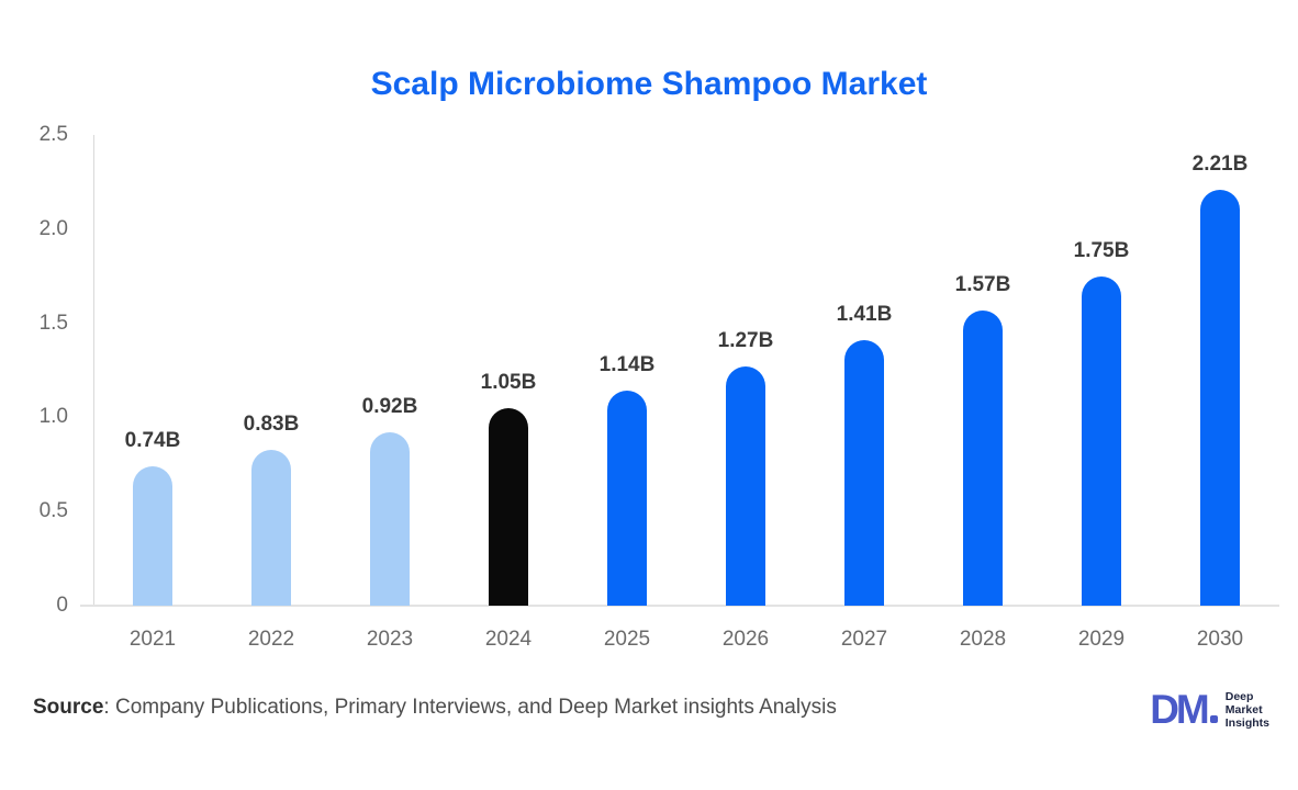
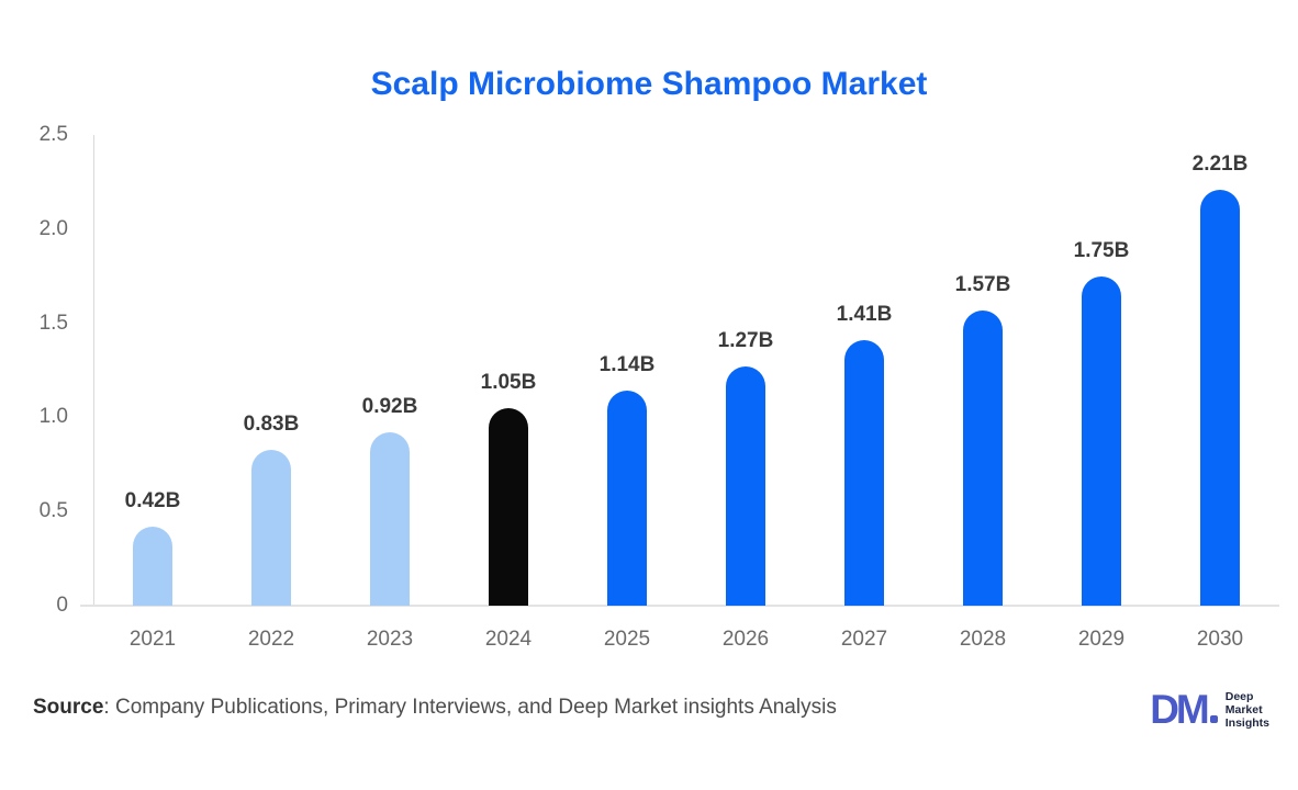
2021: 0.74B -> 0.42B
